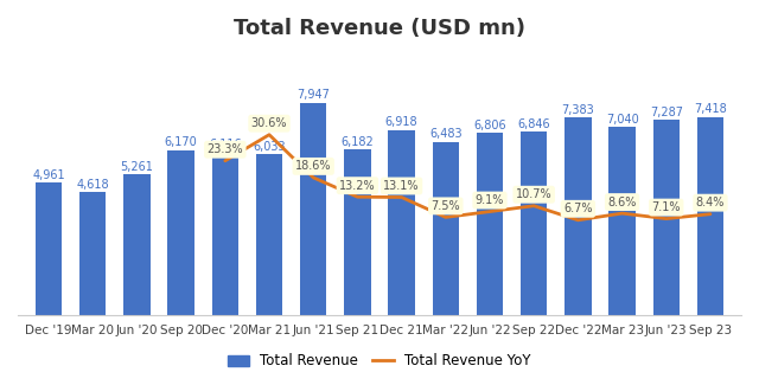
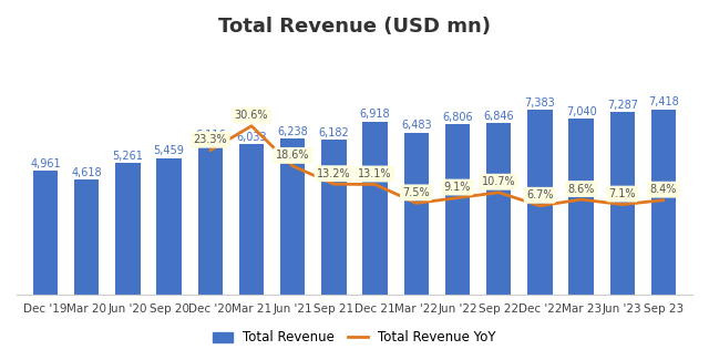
Total Revenue/Sep 20: 6,170 -> 5,459
Total Revenue/Jun '21: 7,947 -> 6,238
